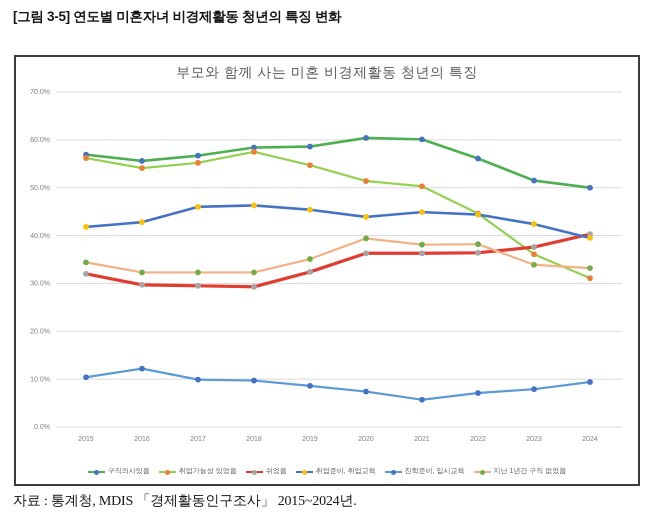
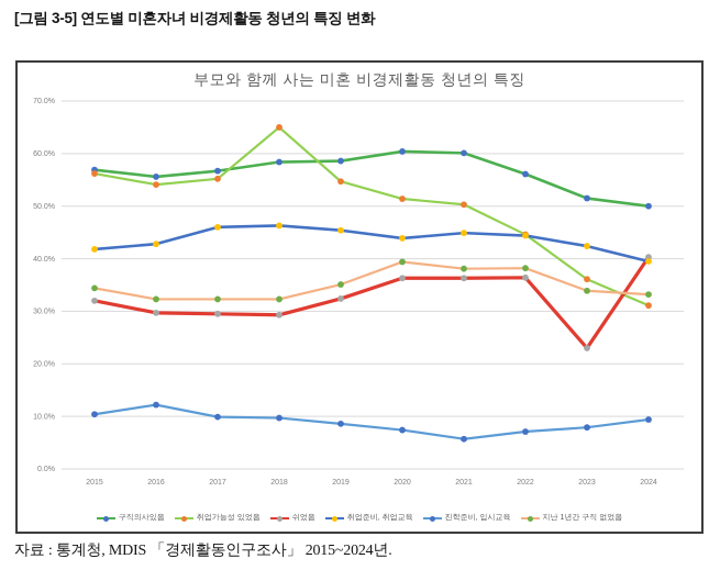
취업가능성 있었음/2018: 58% -> 65%
쉬었음/2023: 38% -> 23%
